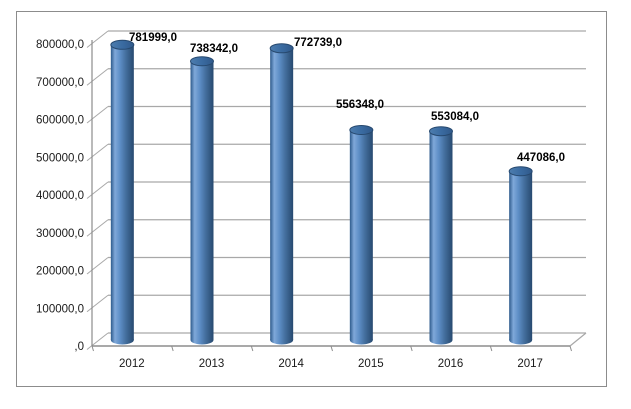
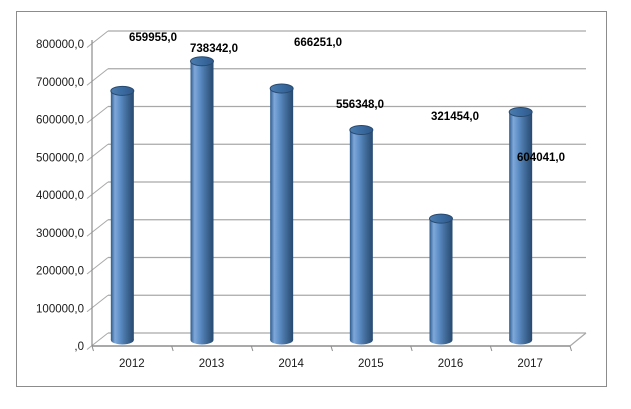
2012: 781999,0 -> 659955,0
2014: 772739,0 -> 666251,0
2016: 553084,0 -> 321454,0
2017: 447086,0 -> 604041,0
